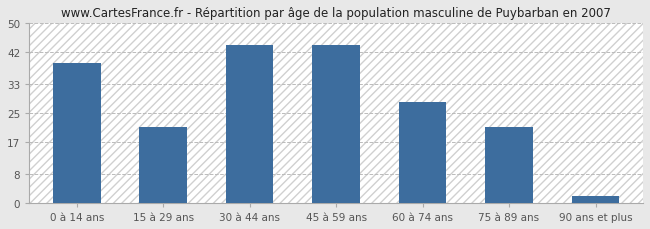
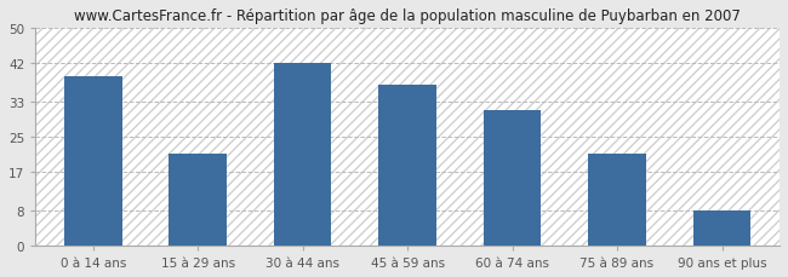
30 à 44 ans: 44 -> 42
45 à 59 ans: 44 -> 37
60 à 74 ans: 28 -> 31
90 ans et plus: 2 -> 8
